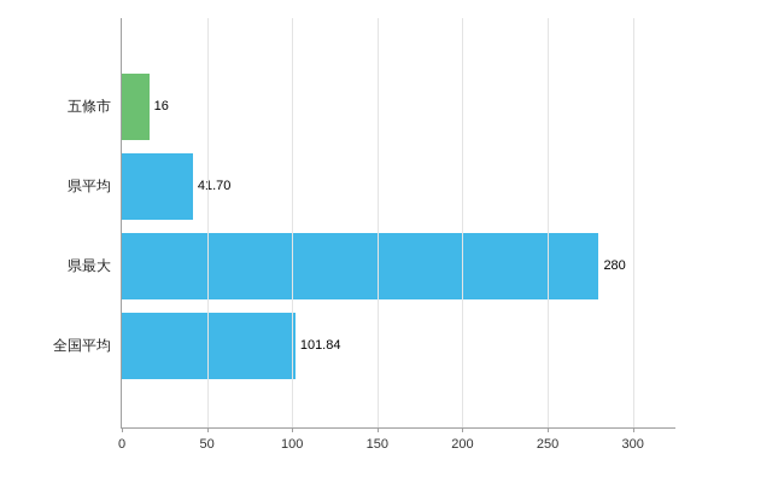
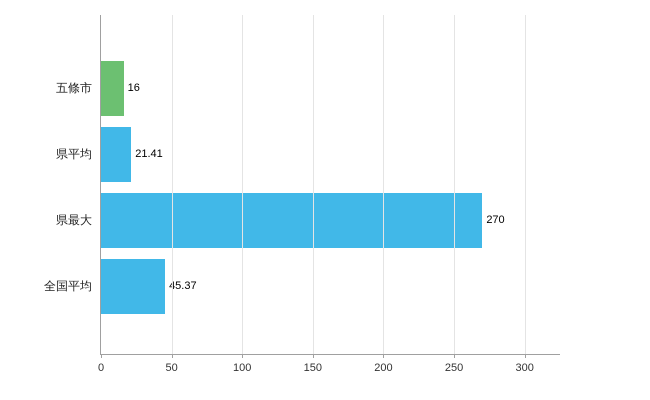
県平均: 41.70 -> 21.41
県最大: 280 -> 270
全国平均: 101.84 -> 45.37
